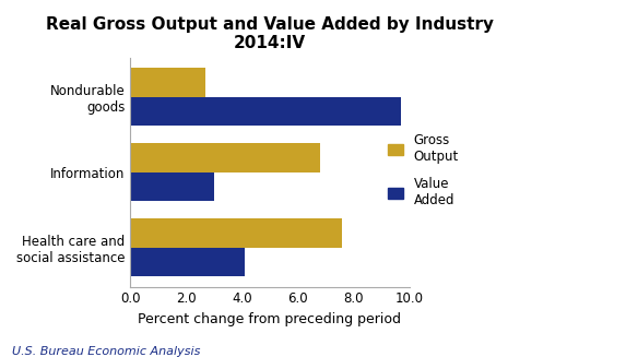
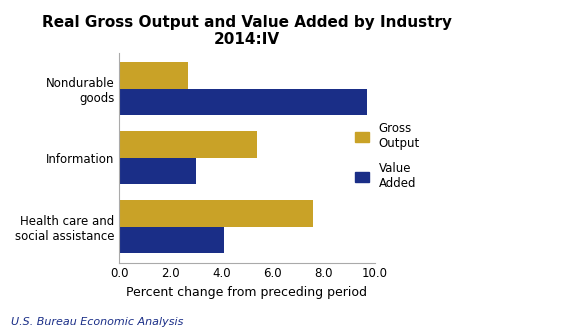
Gross Output/Information: 6.8 -> 5.4
